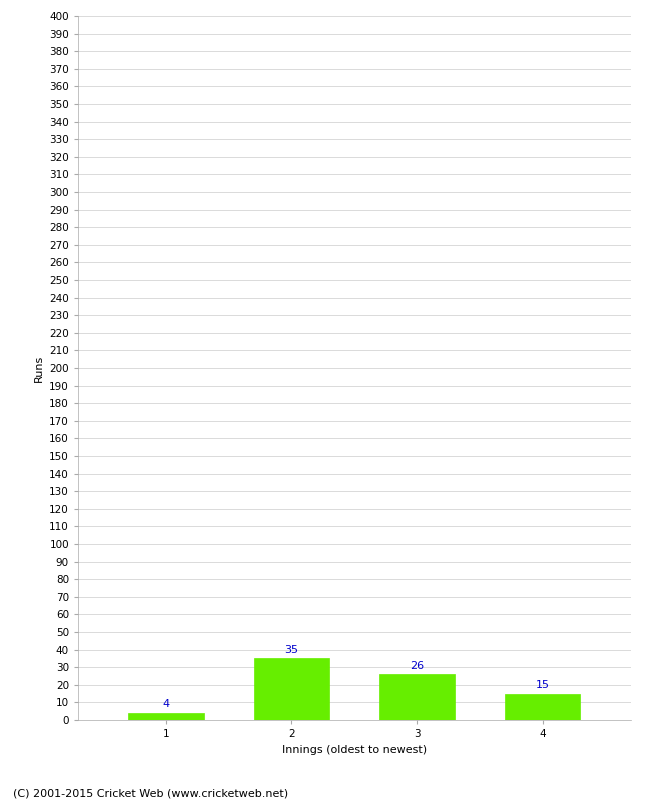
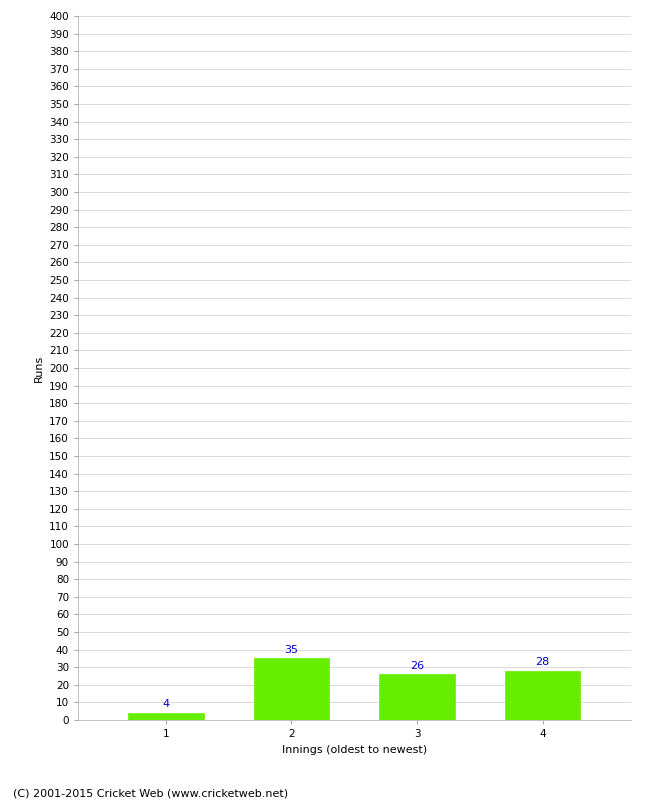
4: 15 -> 28
